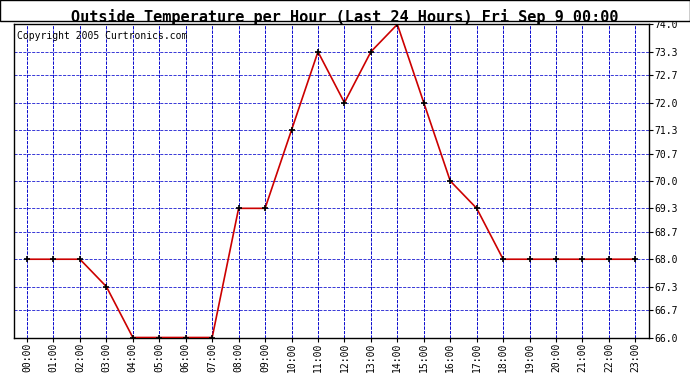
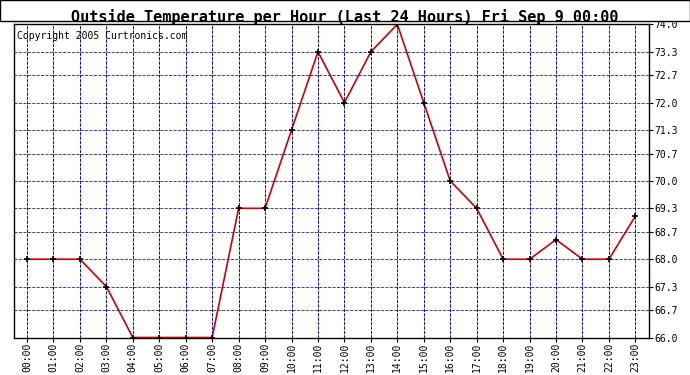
20:00: 68.0 -> 68.5
23:00: 68.0 -> 69.1
